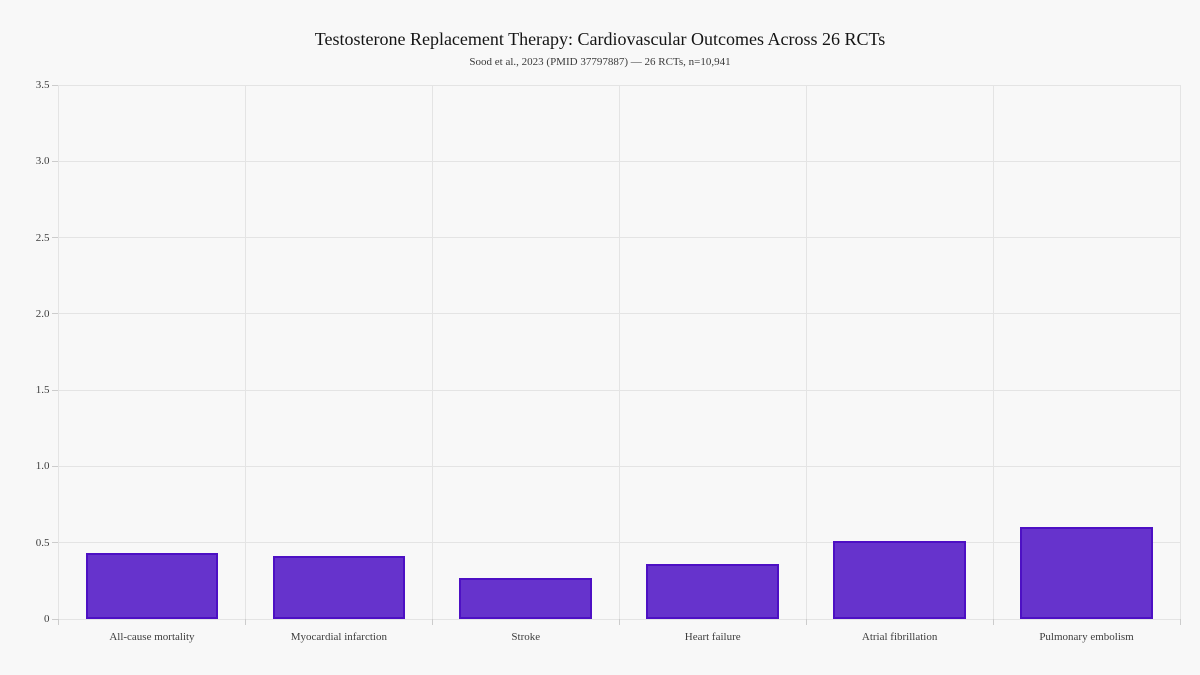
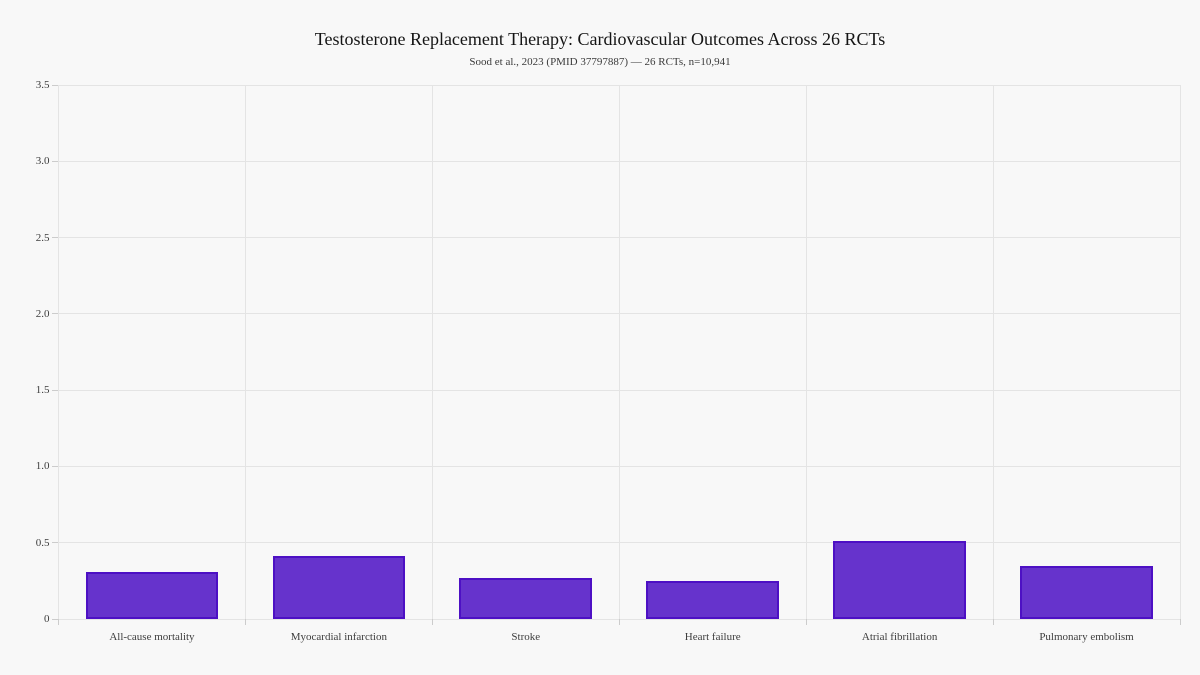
All-cause mortality: 0.43 -> 0.31
Heart failure: 0.36 -> 0.25
Pulmonary embolism: 0.60 -> 0.35
